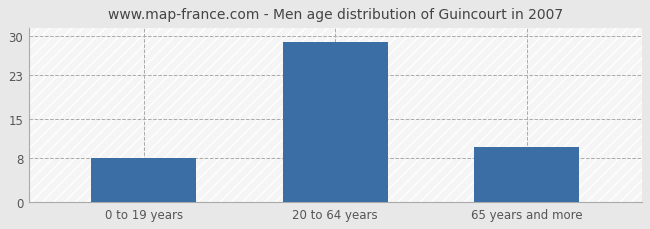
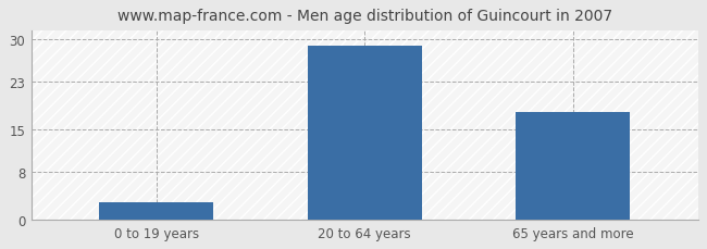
0 to 19 years: 8 -> 3
65 years and more: 10 -> 18
